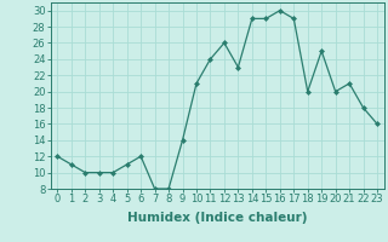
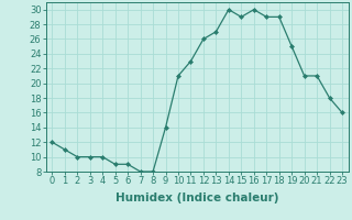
5: 11 -> 9
6: 12 -> 9
11: 24 -> 23
13: 23 -> 27
14: 29 -> 30
18: 20 -> 29
20: 20 -> 21
